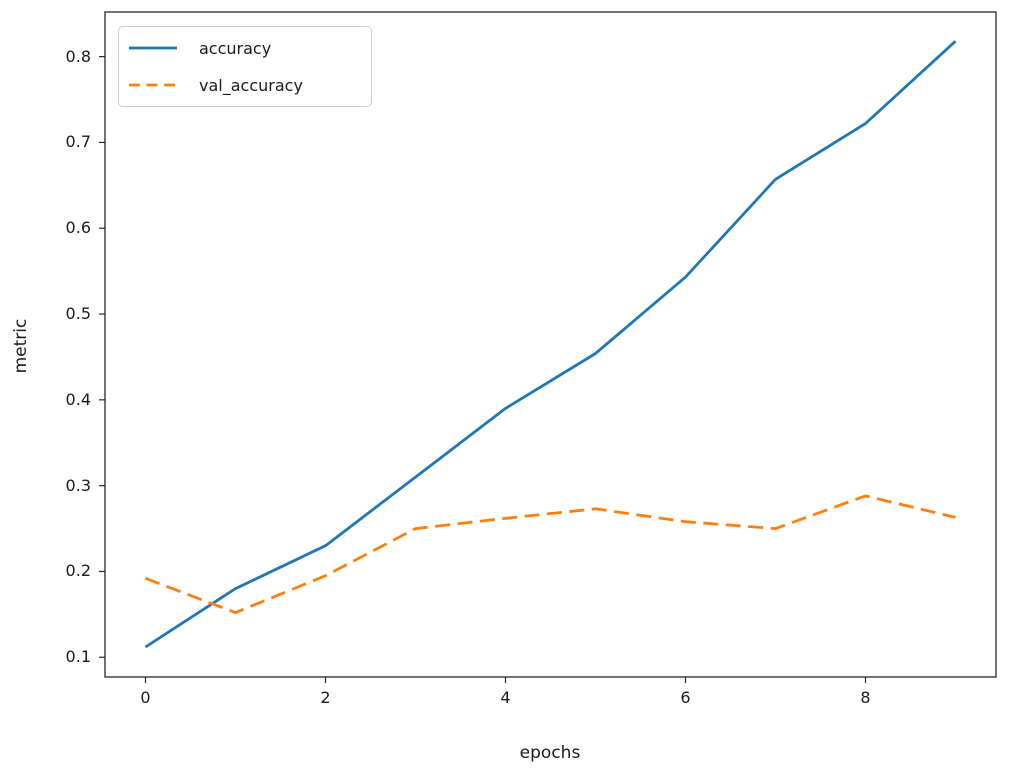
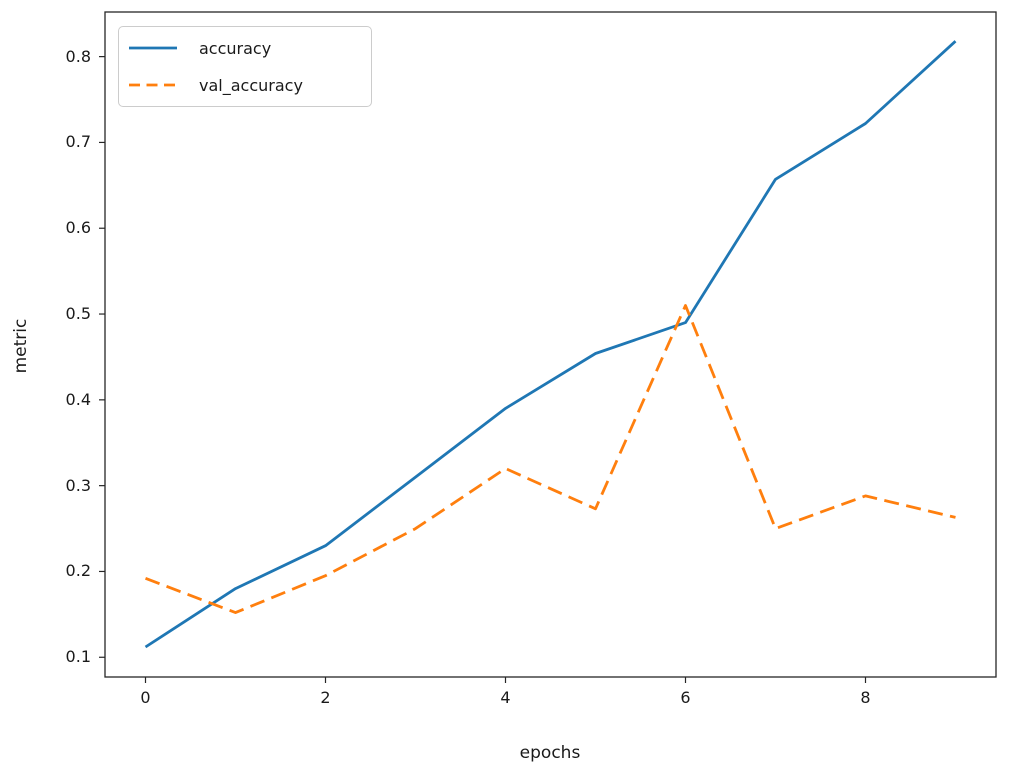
val_accuracy/4: 0.26 -> 0.32
accuracy/6: 0.54 -> 0.49
val_accuracy/6: 0.26 -> 0.51
